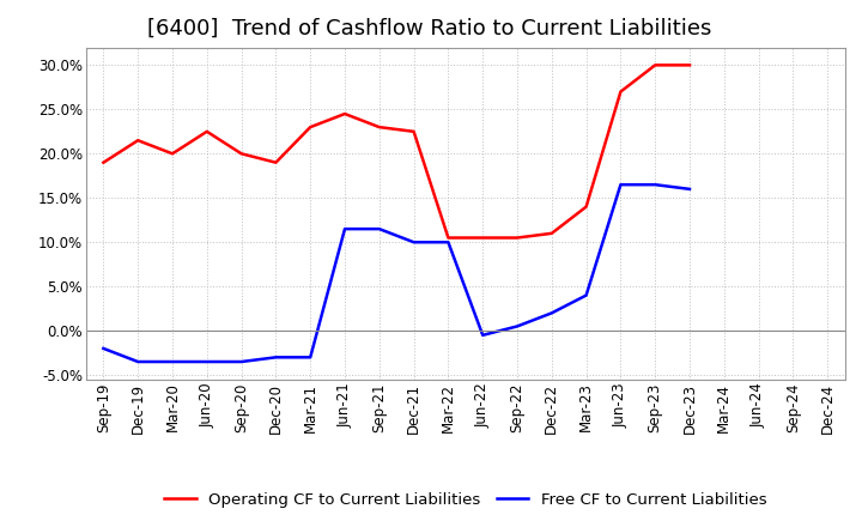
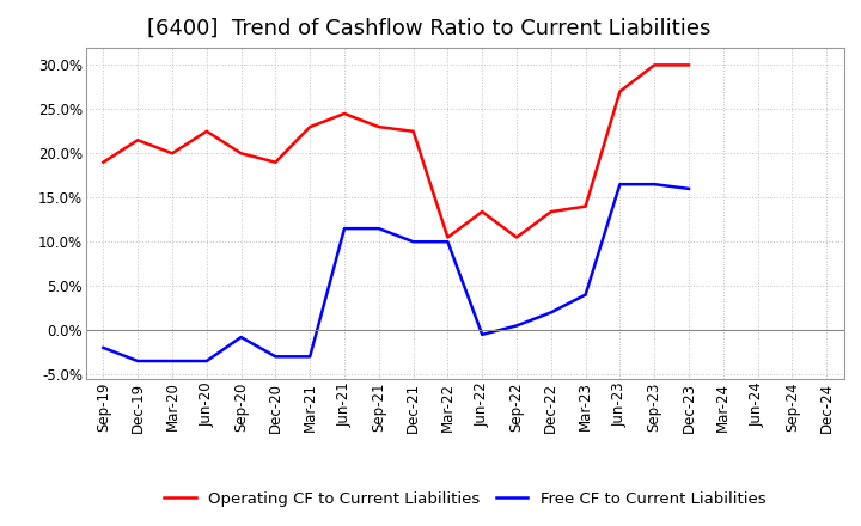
Free CF to Current Liabilities/Sep-20: -3.5% -> -0.8%
Operating CF to Current Liabilities/Jun-22: 10.5% -> 13.4%
Operating CF to Current Liabilities/Dec-22: 11.0% -> 13.4%
